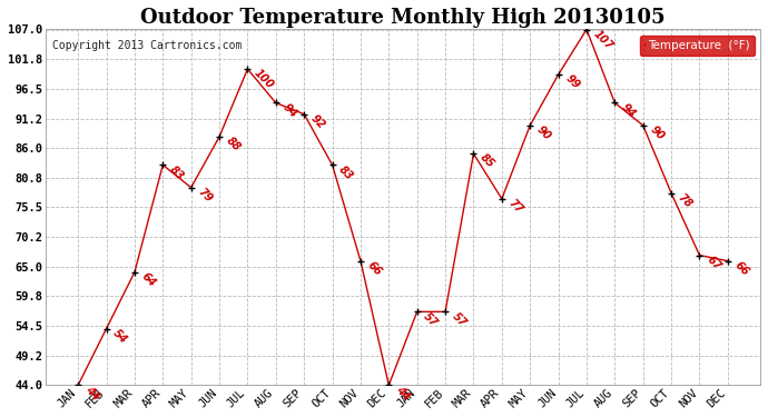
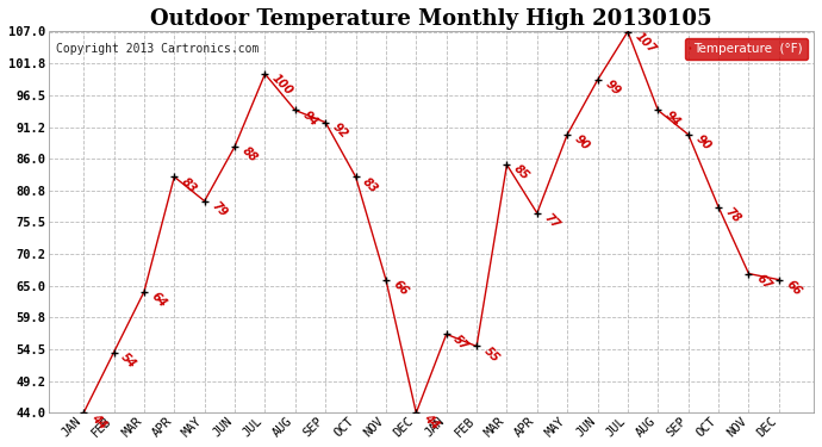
FEB: 57 -> 55
